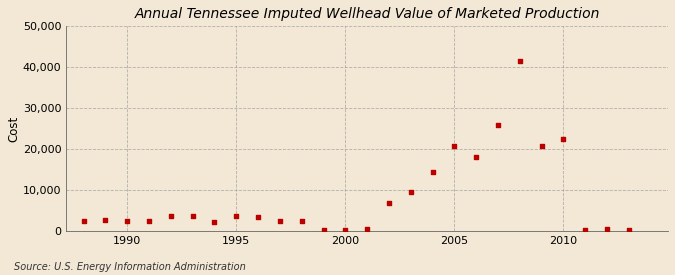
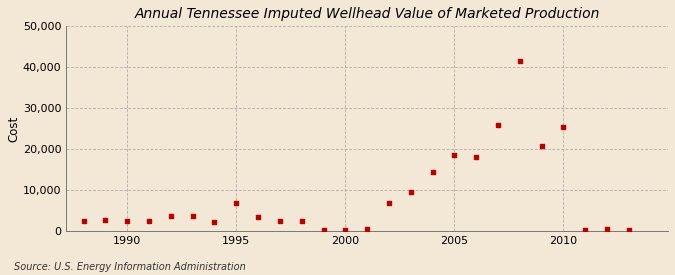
1995: 3,800 -> 7,000
2005: 20,800 -> 18,500
2010: 22,500 -> 25,500
